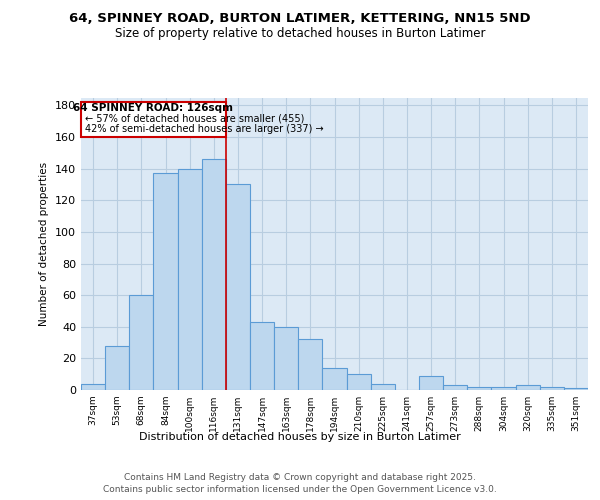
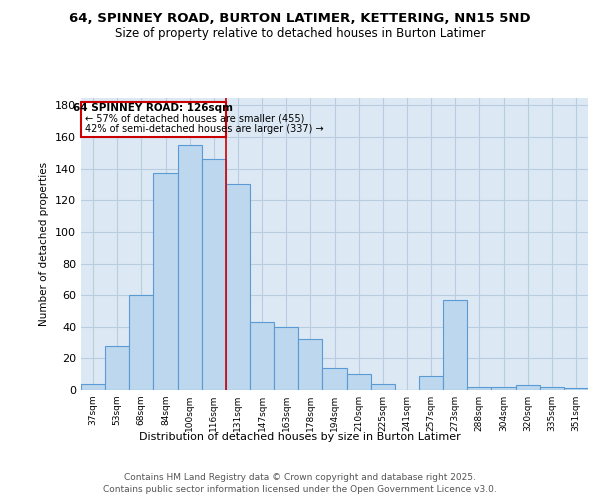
100sqm: 140 -> 155
273sqm: 3 -> 57
